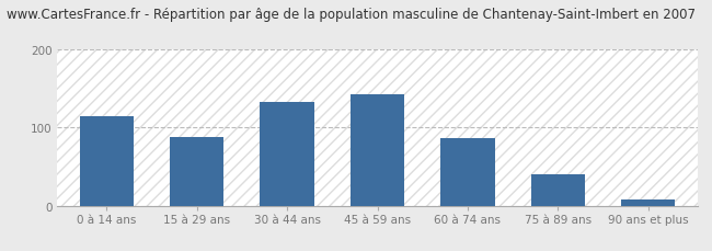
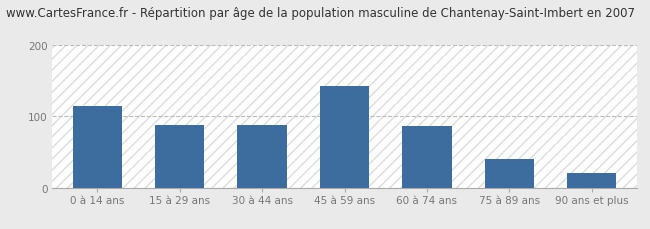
30 à 44 ans: 132 -> 88
90 ans et plus: 8 -> 20
